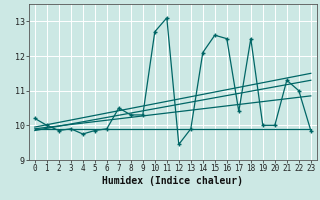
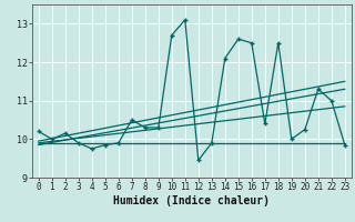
2: 9.85 -> 10.15
20: 10.00 -> 10.25
